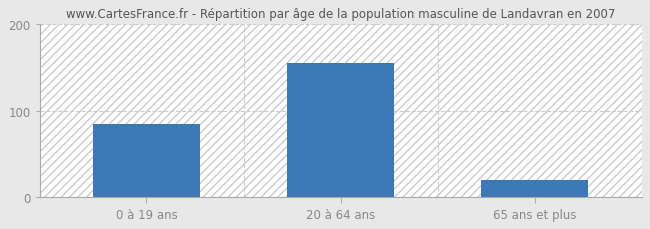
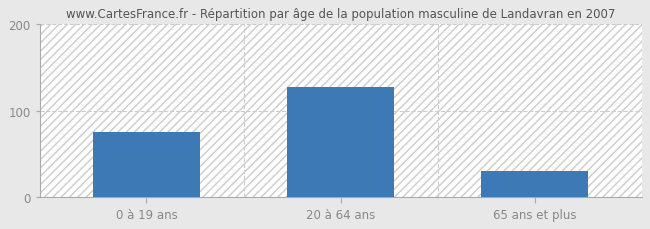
0 à 19 ans: 85 -> 76
20 à 64 ans: 155 -> 128
65 ans et plus: 20 -> 30
